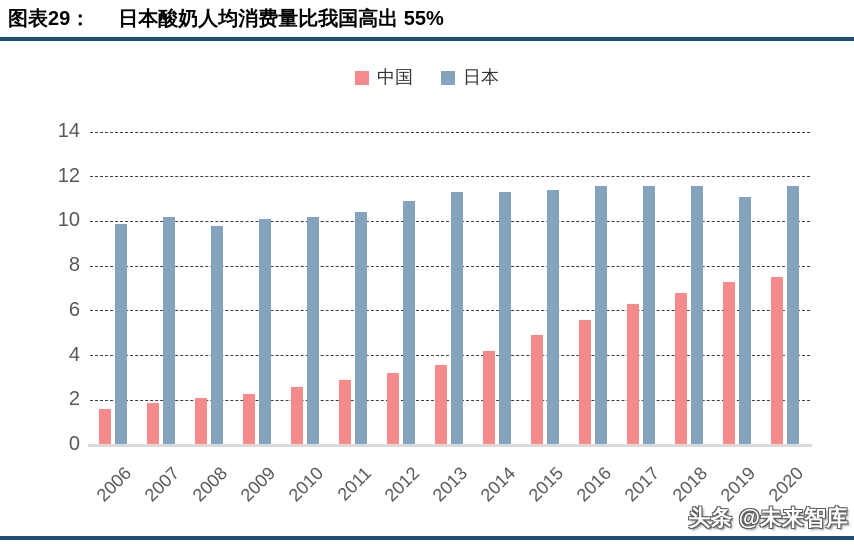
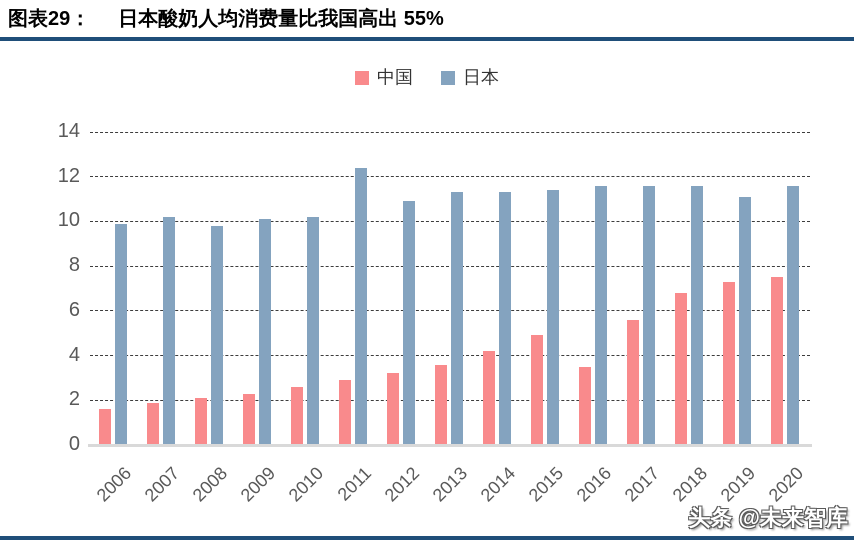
日本/2011: 10.4 -> 12.4
中国/2016: 5.6 -> 3.5
中国/2017: 6.3 -> 5.6
